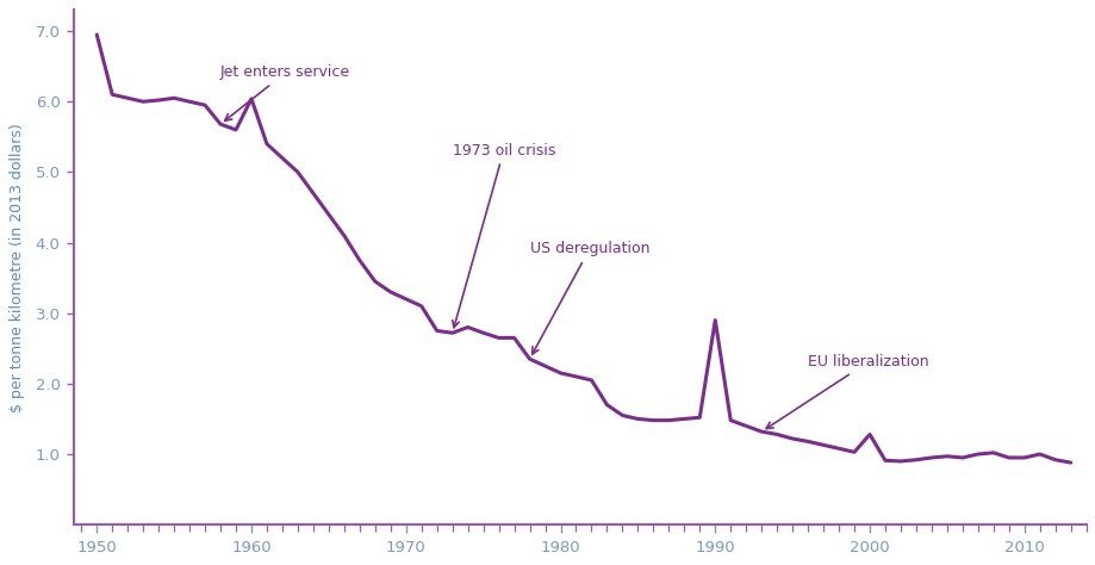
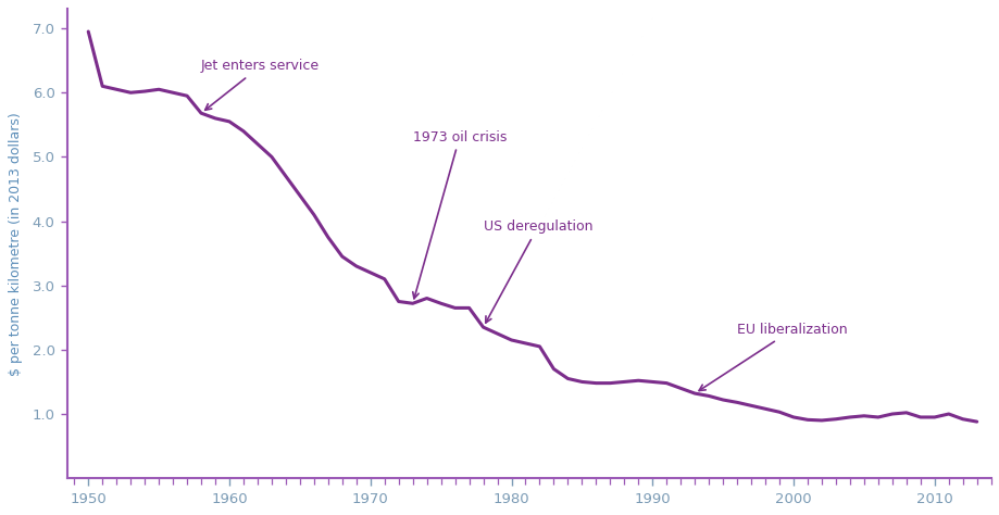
1960: 6.04 -> 5.55
1990: 2.90 -> 1.50
2000: 1.28 -> 0.95
